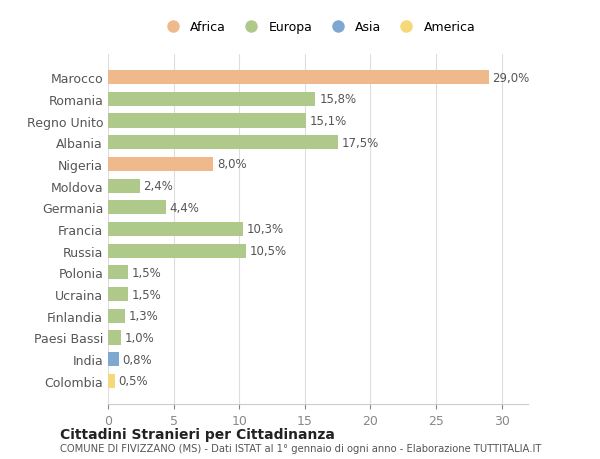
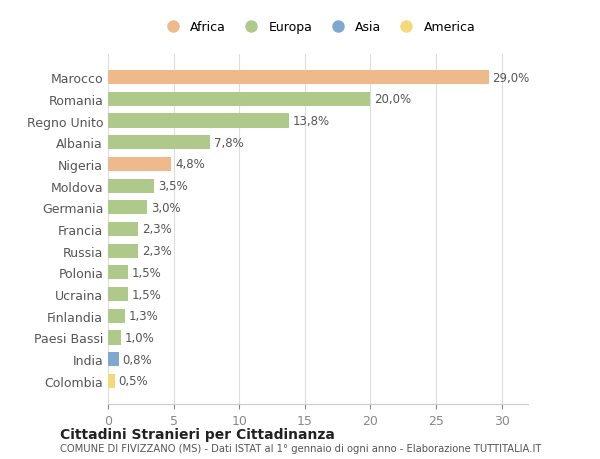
Romania: 15,8% -> 20,0%
Regno Unito: 15,1% -> 13,8%
Albania: 17,5% -> 7,8%
Nigeria: 8,0% -> 4,8%
Moldova: 2,4% -> 3,5%
Germania: 4,4% -> 3,0%
Francia: 10,3% -> 2,3%
Russia: 10,5% -> 2,3%
